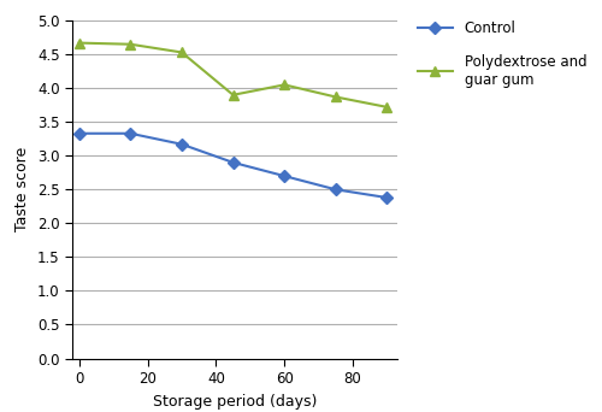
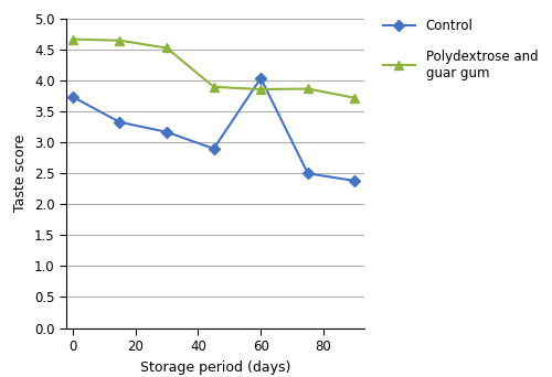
Control/0: 3.33 -> 3.74
Control/60: 2.70 -> 4.04
Polydextrose and guar gum/60: 4.05 -> 3.86
